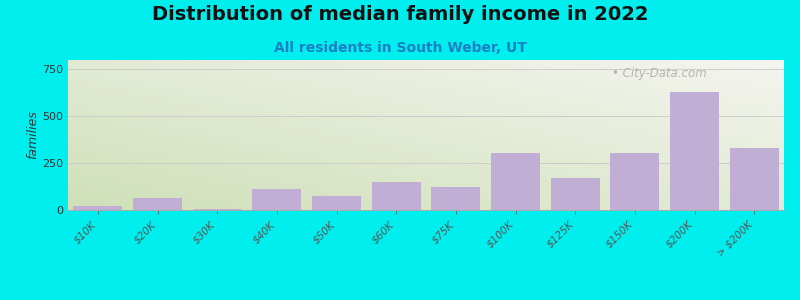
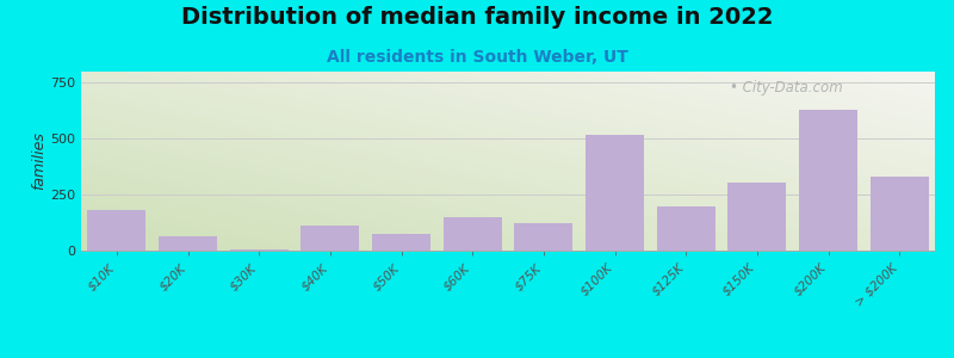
$10K: 20 -> 180
$100K: 300 -> 520
$125K: 170 -> 200
